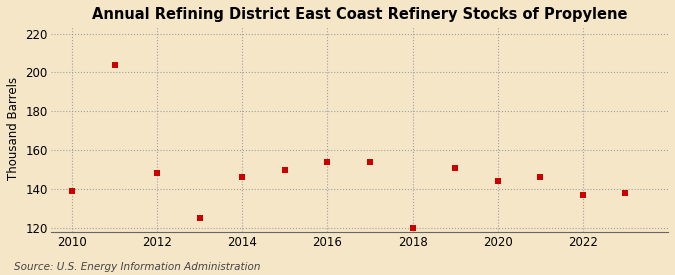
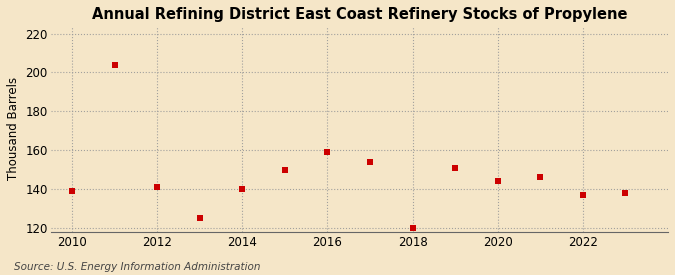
2012: 148 -> 141
2014: 146 -> 140
2016: 154 -> 159
